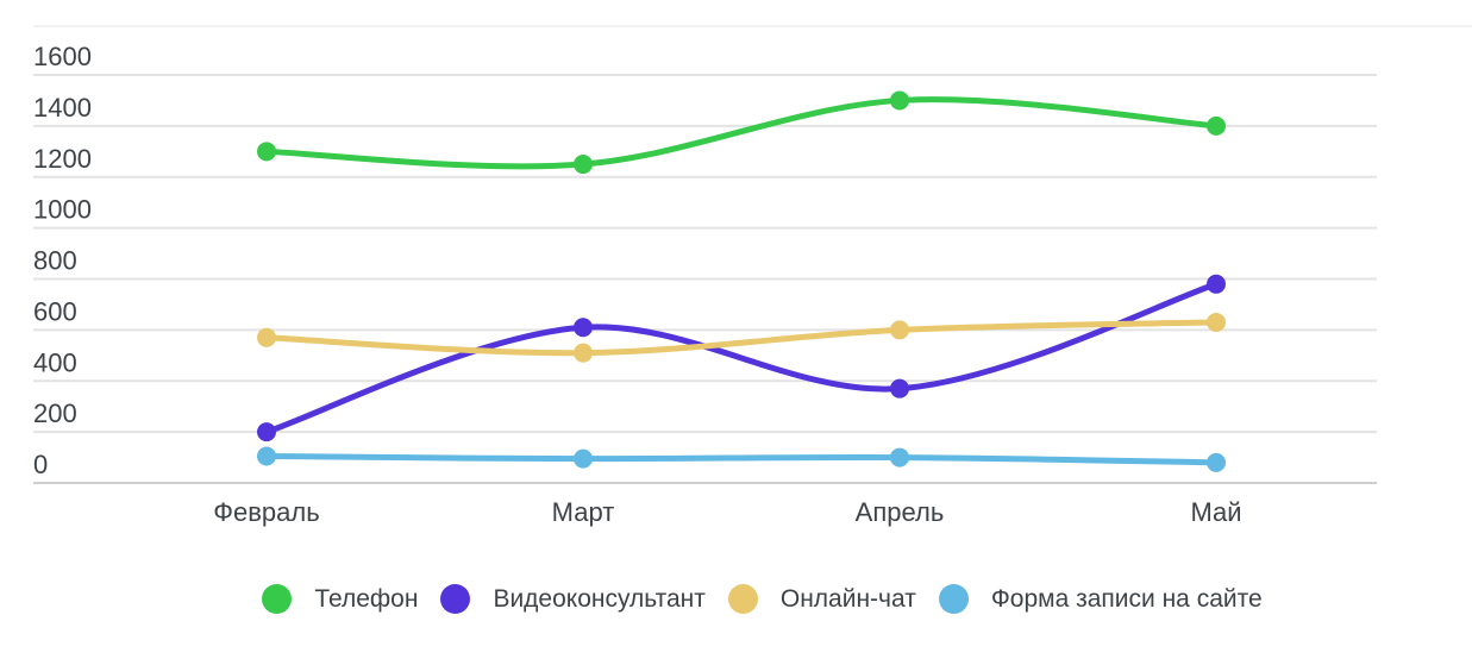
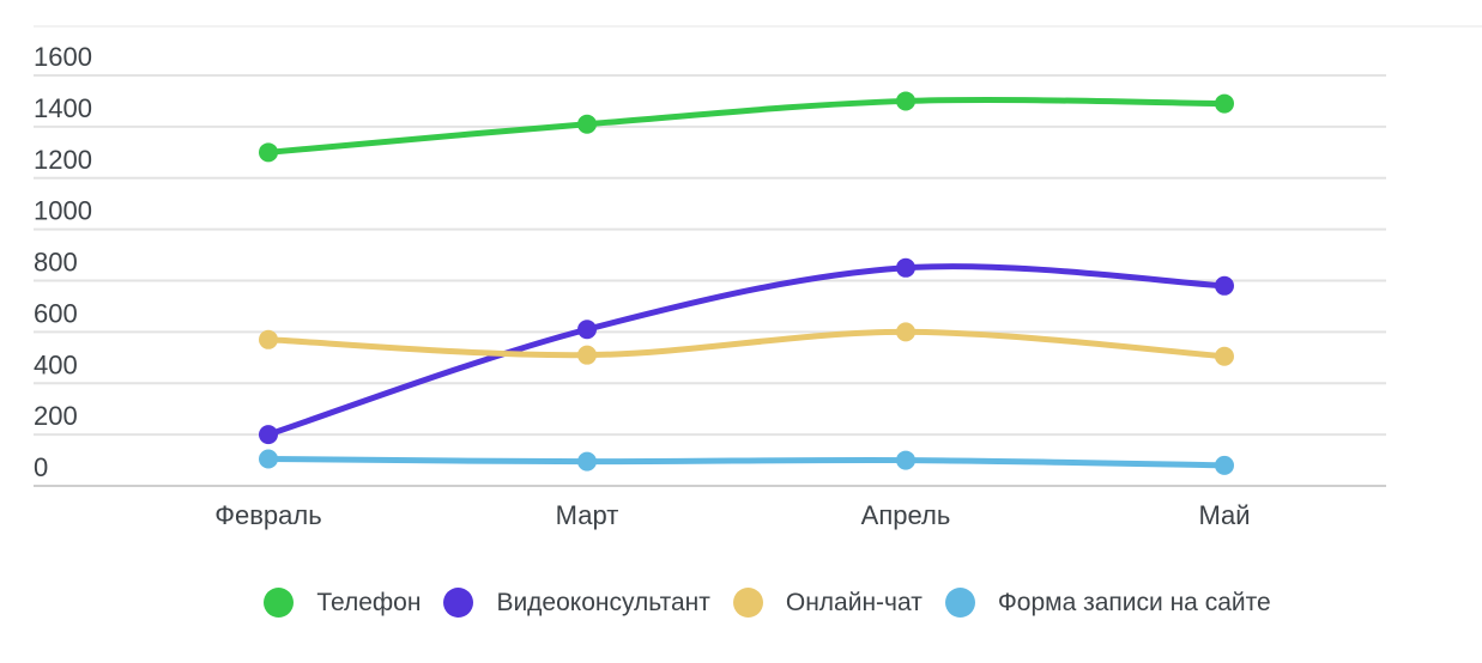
Телефон/Март: 1250 -> 1410
Видеоконсультант/Апрель: 370 -> 850
Телефон/Май: 1400 -> 1490
Онлайн-чат/Май: 630 -> 500
